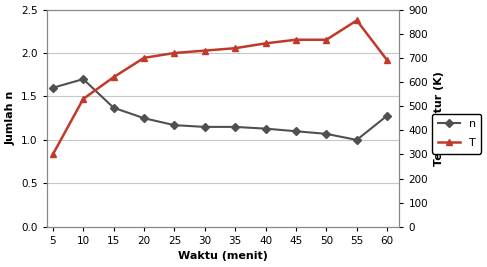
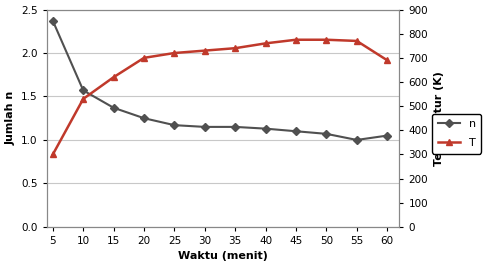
n/5: 1.60 -> 2.37
n/10: 1.70 -> 1.57
T/55: 855 -> 770
n/60: 1.28 -> 1.05
